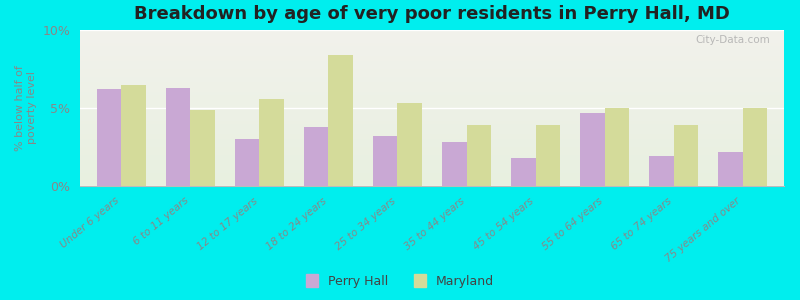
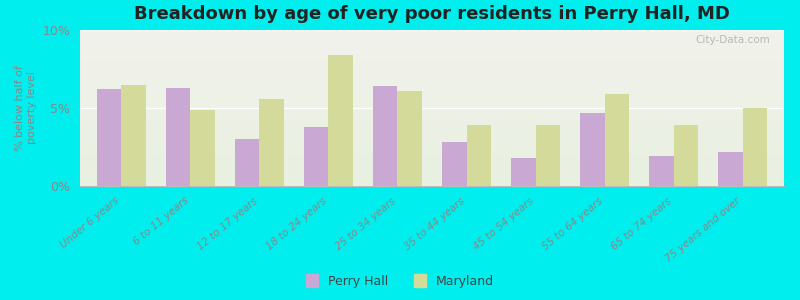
Perry Hall/25 to 34 years: 3.2% -> 6.4%
Maryland/25 to 34 years: 5.3% -> 6.1%
Maryland/55 to 64 years: 5.0% -> 5.9%
